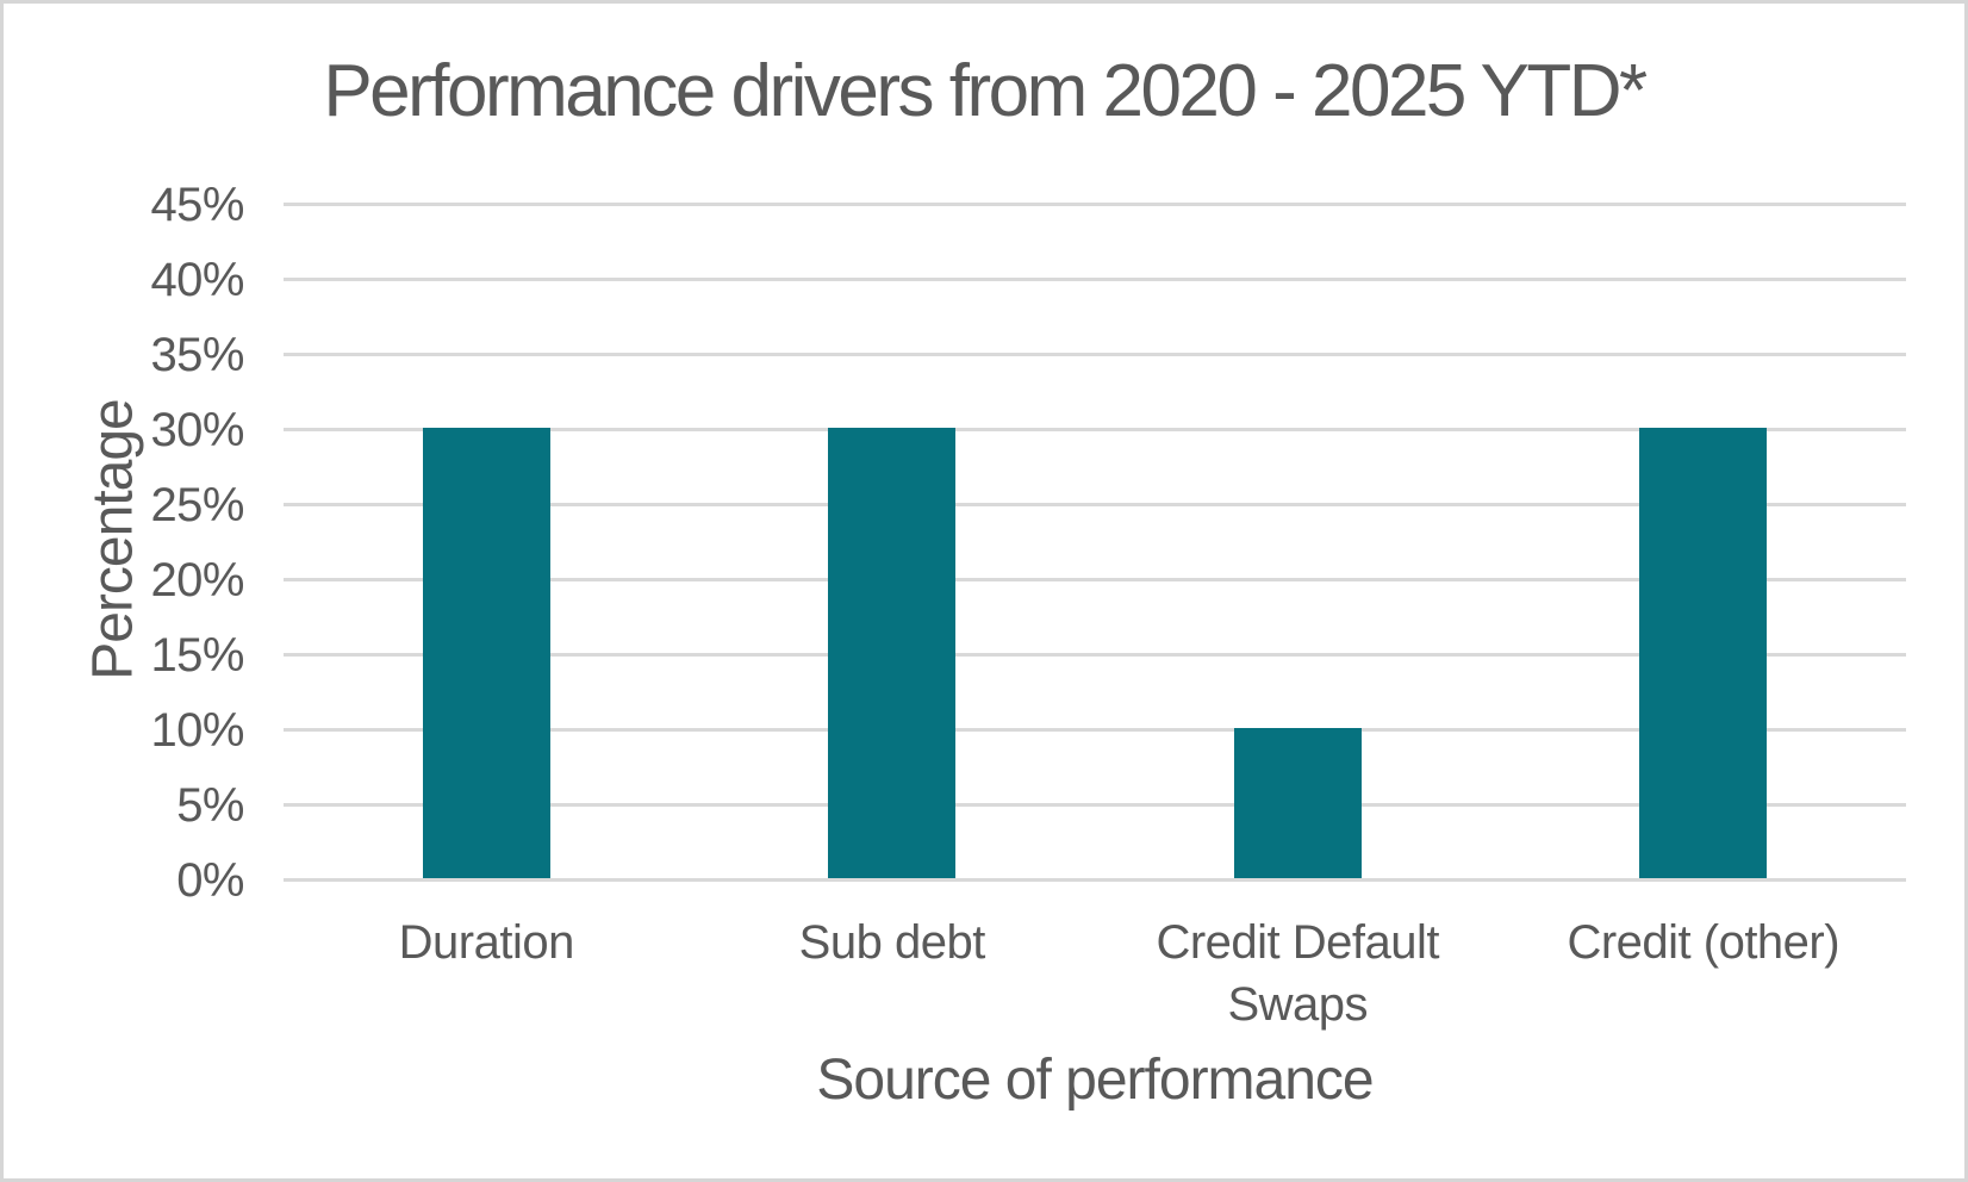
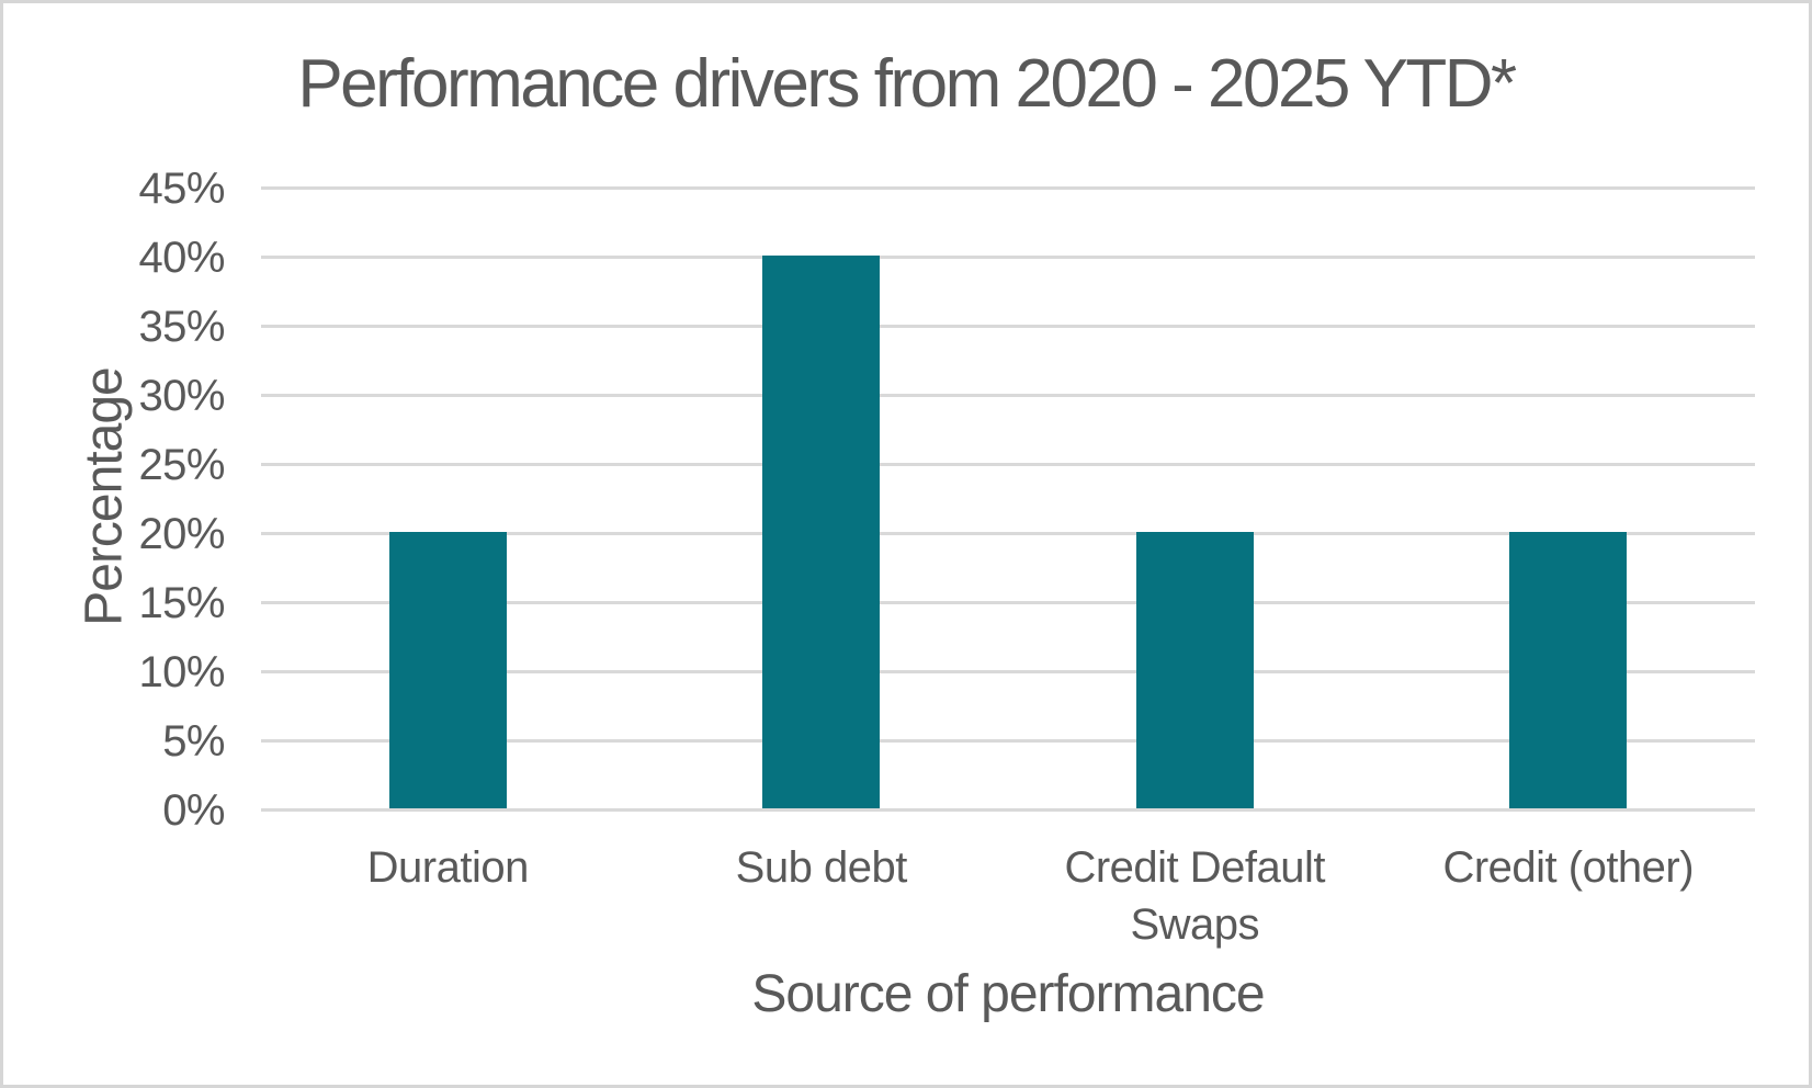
Duration: 30% -> 20%
Sub debt: 30% -> 40%
Credit Default Swaps: 10% -> 20%
Credit (other): 30% -> 20%
